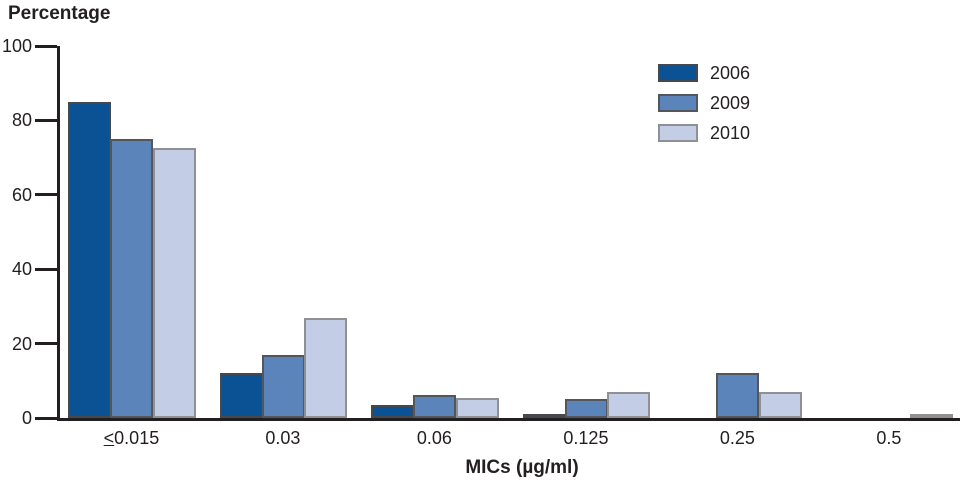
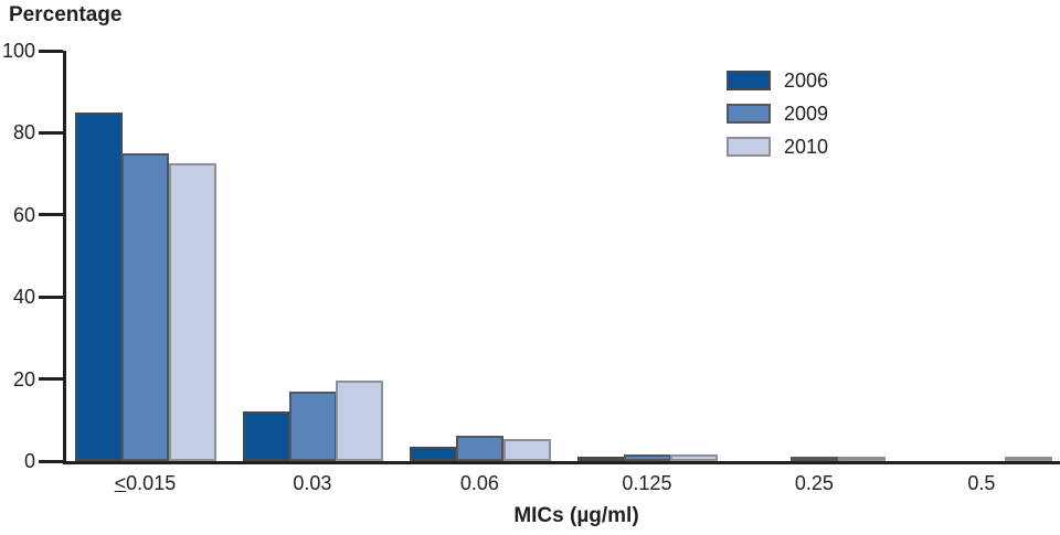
2010/0.03: 27 -> 20
2009/0.125: 5 -> 2
2010/0.125: 7 -> 2
2009/0.25: 12 -> 1
2010/0.25: 7 -> 1
